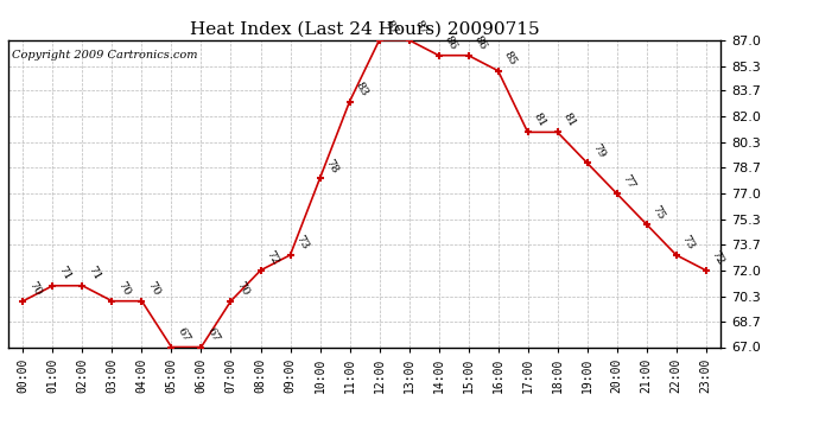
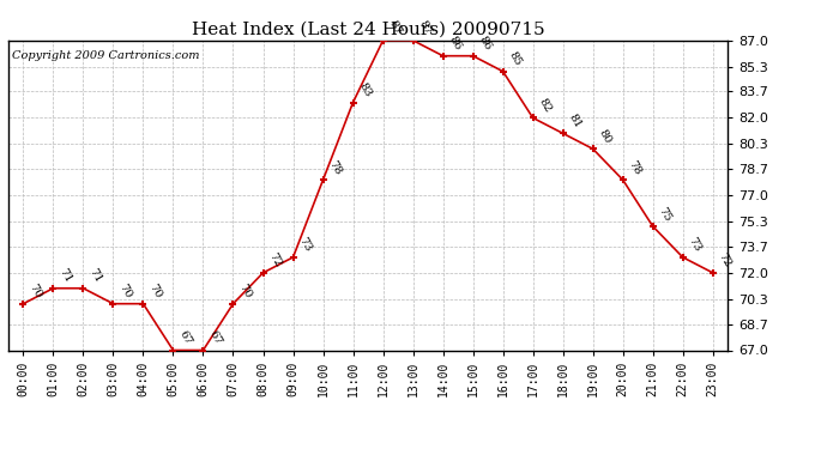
17:00: 81 -> 82
19:00: 79 -> 80
20:00: 77 -> 78
